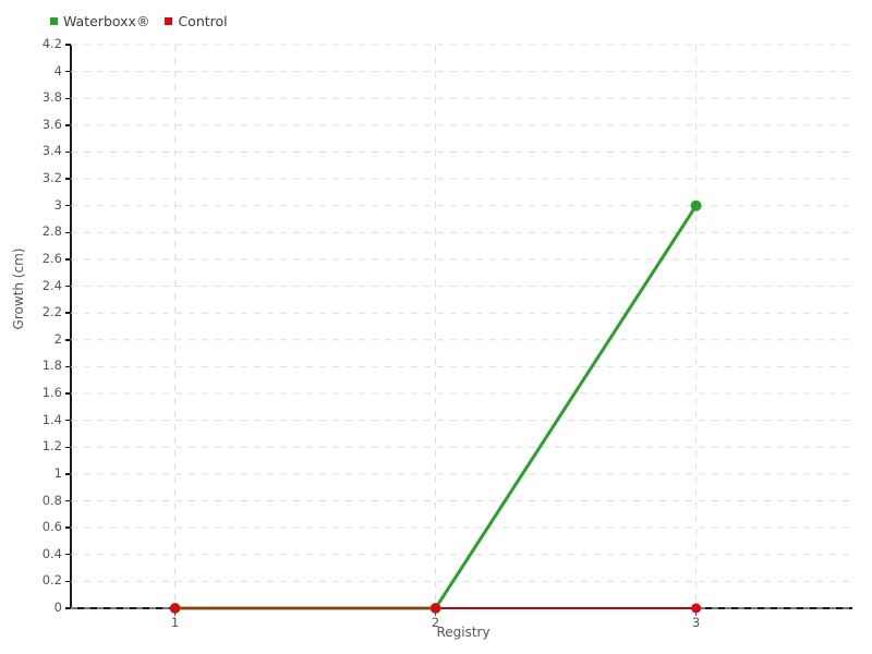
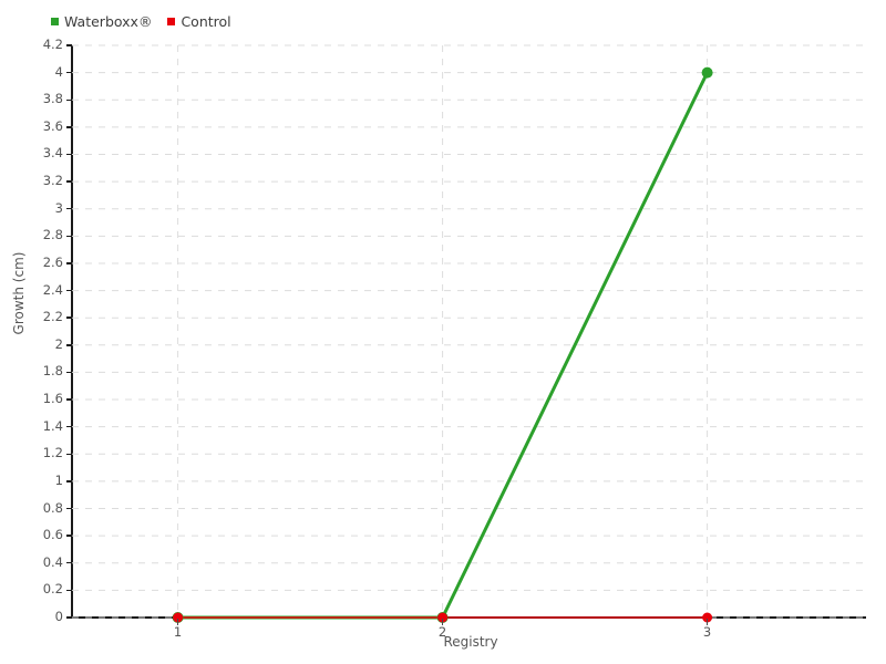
Waterboxx®/3: 3 -> 4
